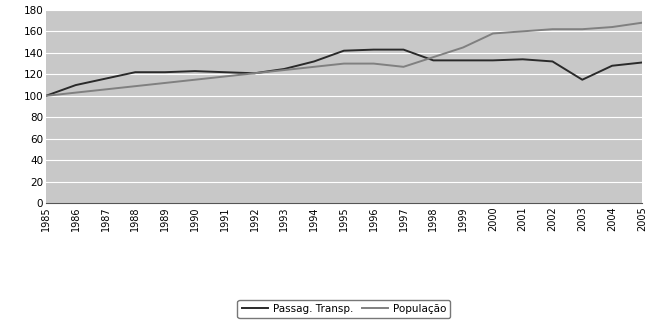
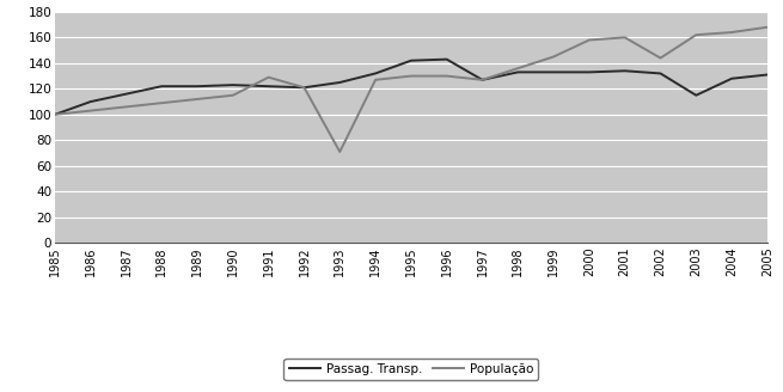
População/1991: 118 -> 129
População/1993: 124 -> 71
Passag. Transp./1997: 143 -> 127
População/2002: 162 -> 144
